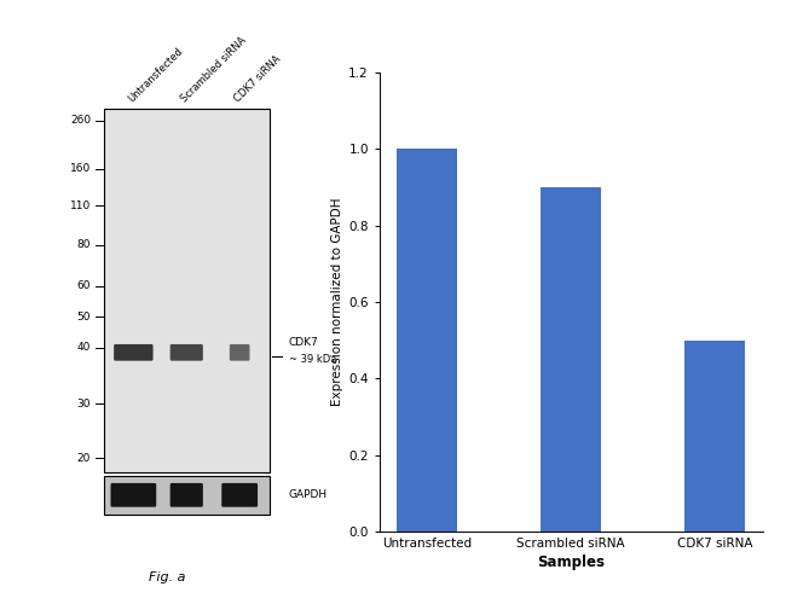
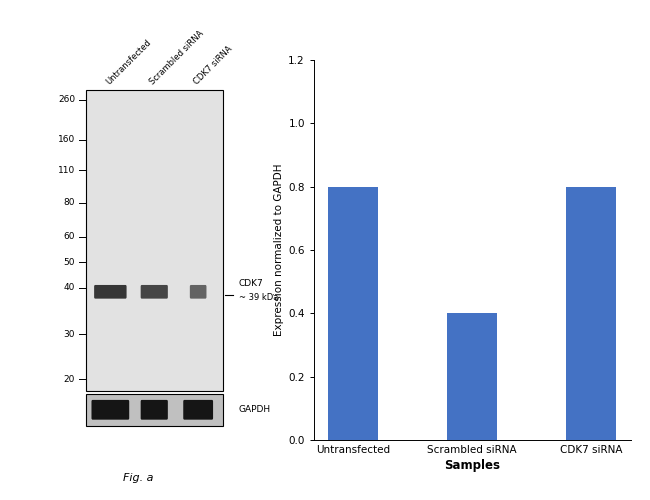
Untransfected: 1.0 -> 0.8
Scrambled siRNA: 0.9 -> 0.4
CDK7 siRNA: 0.5 -> 0.8
